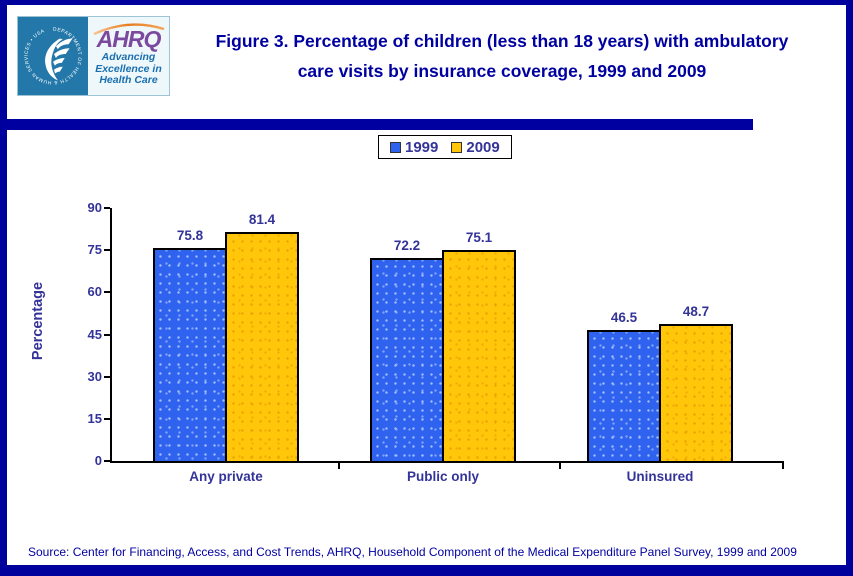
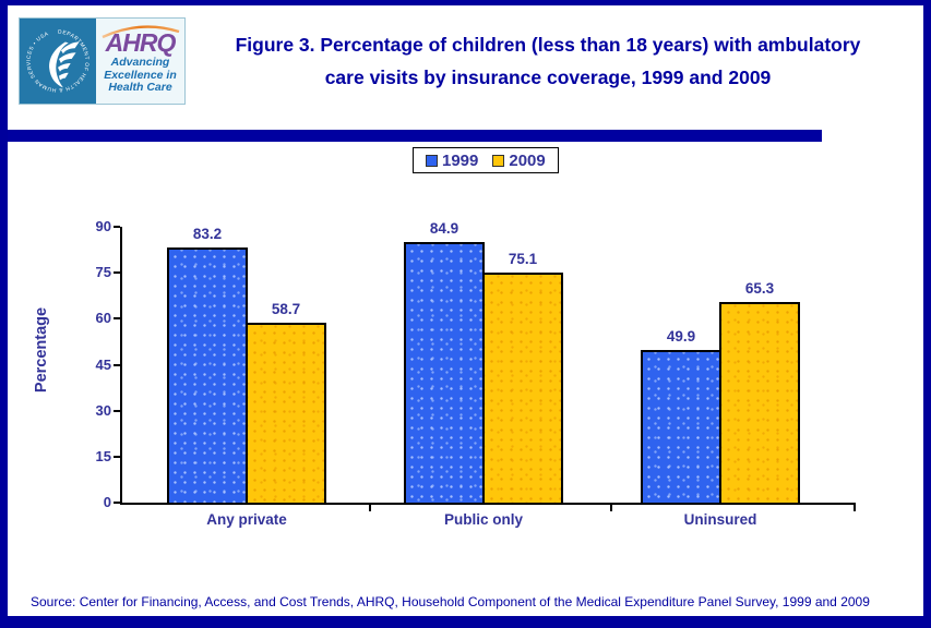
1999/Any private: 75.8 -> 83.2
2009/Any private: 81.4 -> 58.7
1999/Public only: 72.2 -> 84.9
1999/Uninsured: 46.5 -> 49.9
2009/Uninsured: 48.7 -> 65.3
